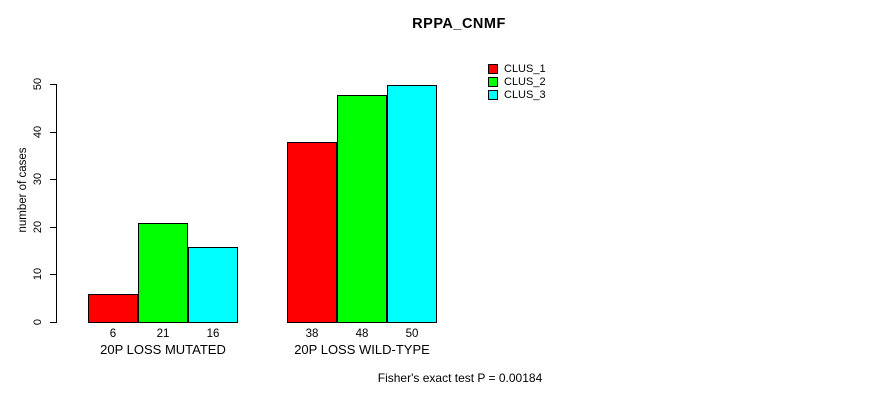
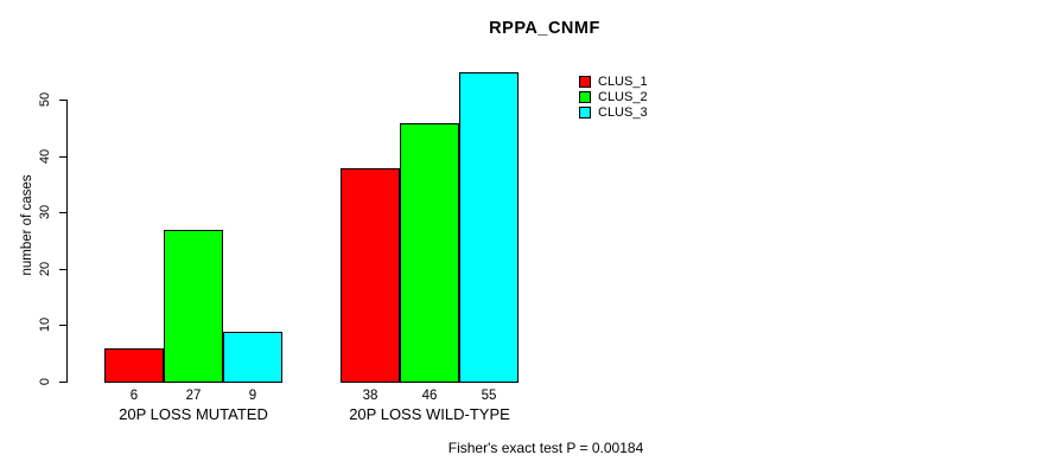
CLUS_2/20P LOSS MUTATED: 21 -> 27
CLUS_3/20P LOSS MUTATED: 16 -> 9
CLUS_2/20P LOSS WILD-TYPE: 48 -> 46
CLUS_3/20P LOSS WILD-TYPE: 50 -> 55
